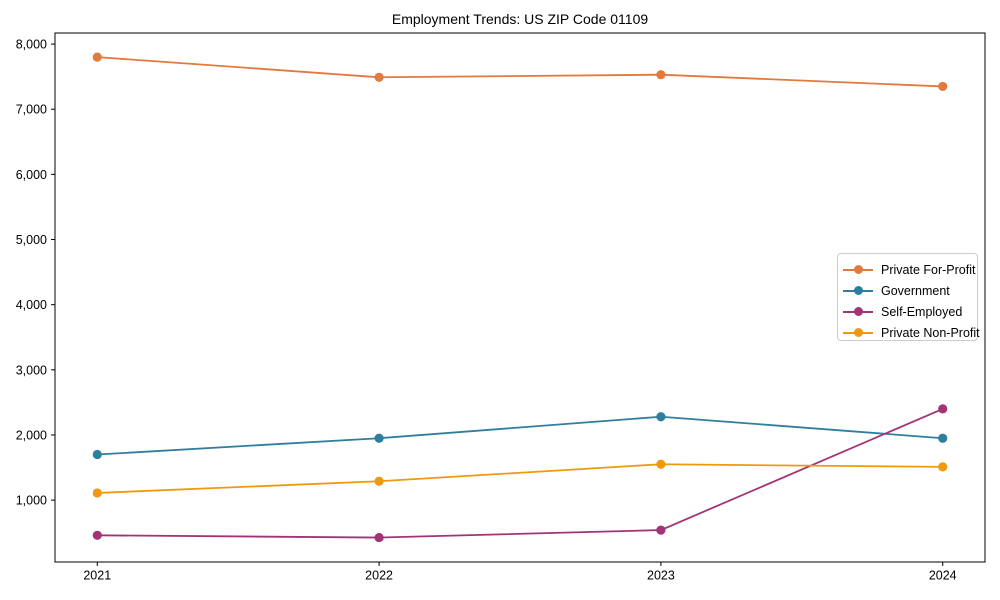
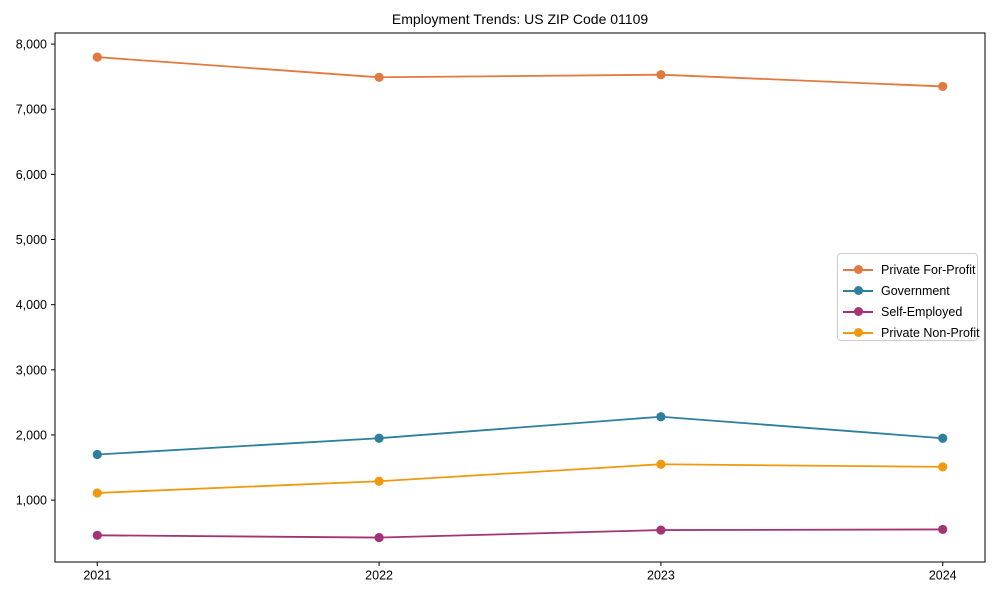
Self-Employed/2024: 2400 -> 600
